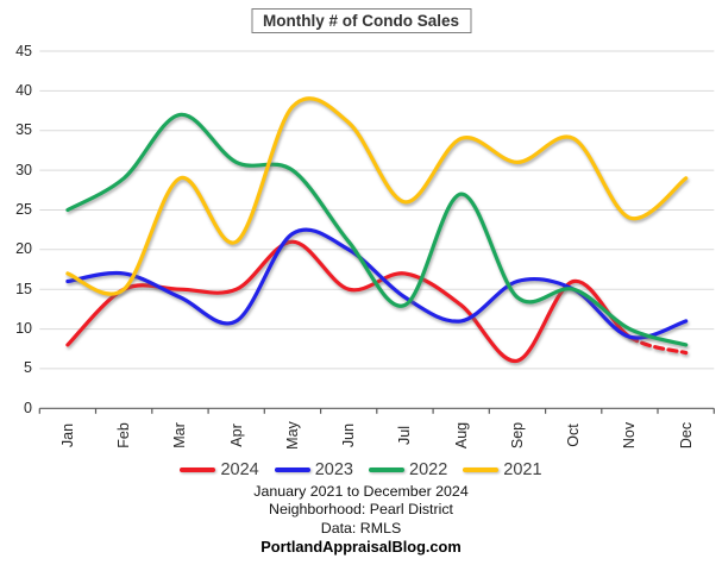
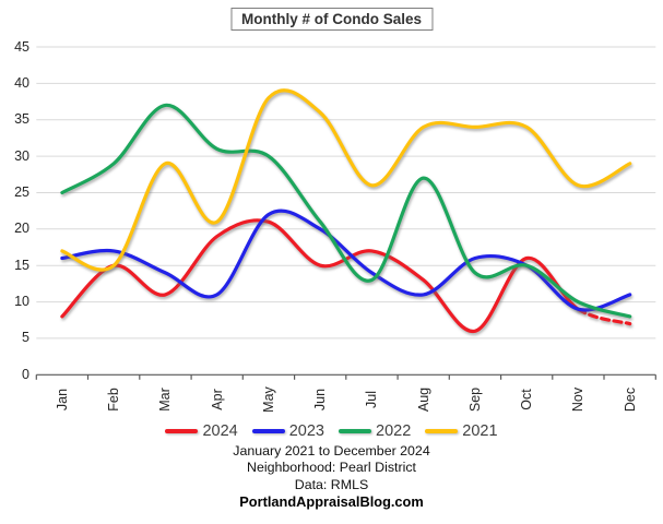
2024/Mar: 15 -> 11
2024/Apr: 15 -> 19
2021/Sep: 31 -> 34
2021/Nov: 24 -> 26
